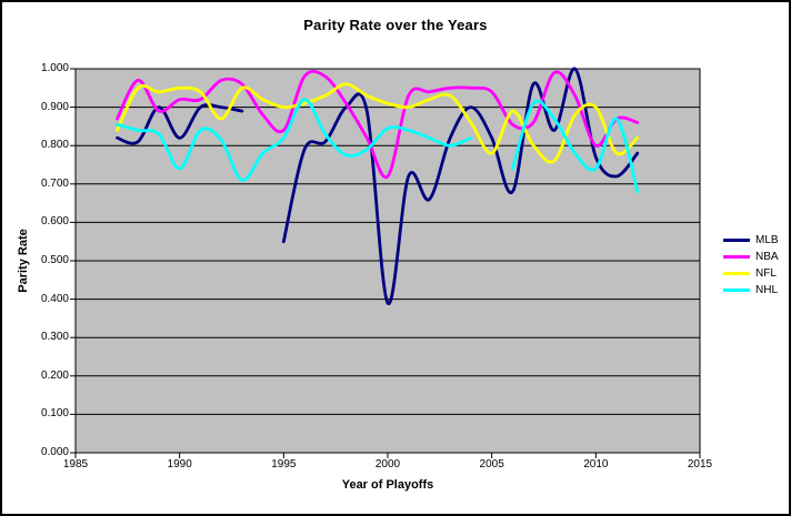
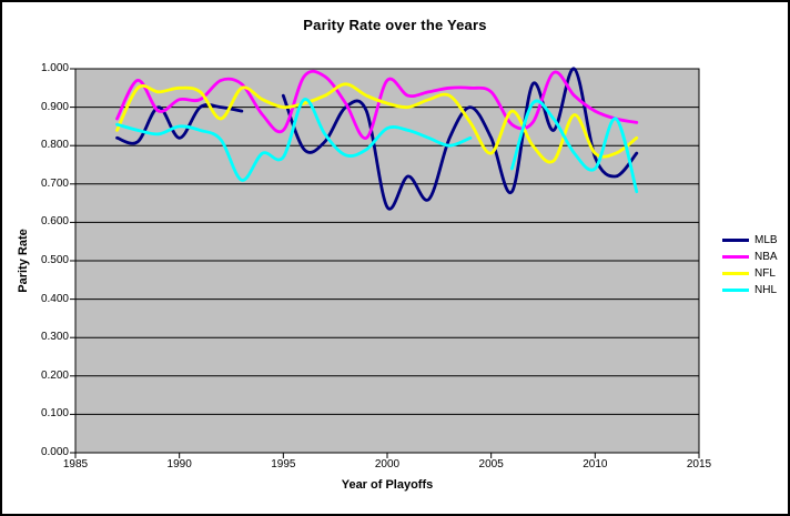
NHL/1990: 0.74 -> 0.85
MLB/1995: 0.55 -> 0.93
NHL/1995: 0.82 -> 0.77
MLB/2000: 0.39 -> 0.64
NBA/2000: 0.72 -> 0.97
NBA/2010: 0.80 -> 0.89
NFL/2010: 0.90 -> 0.78
